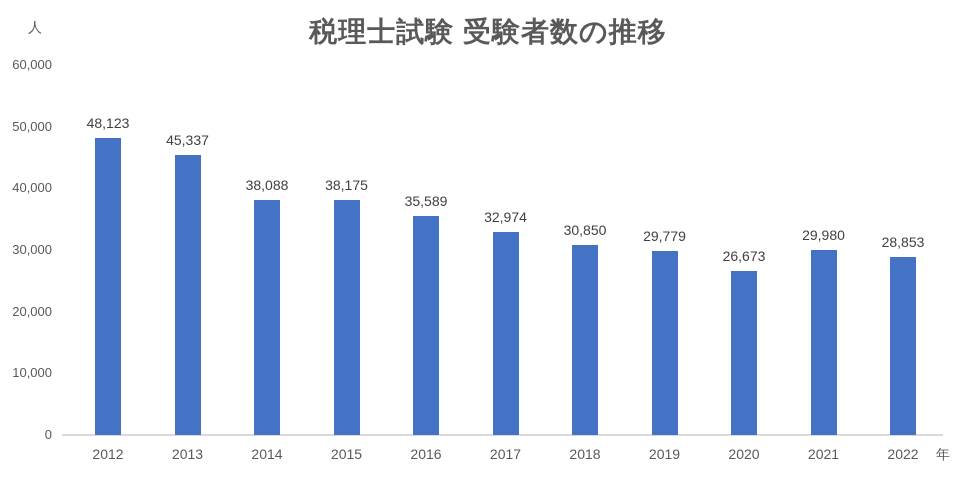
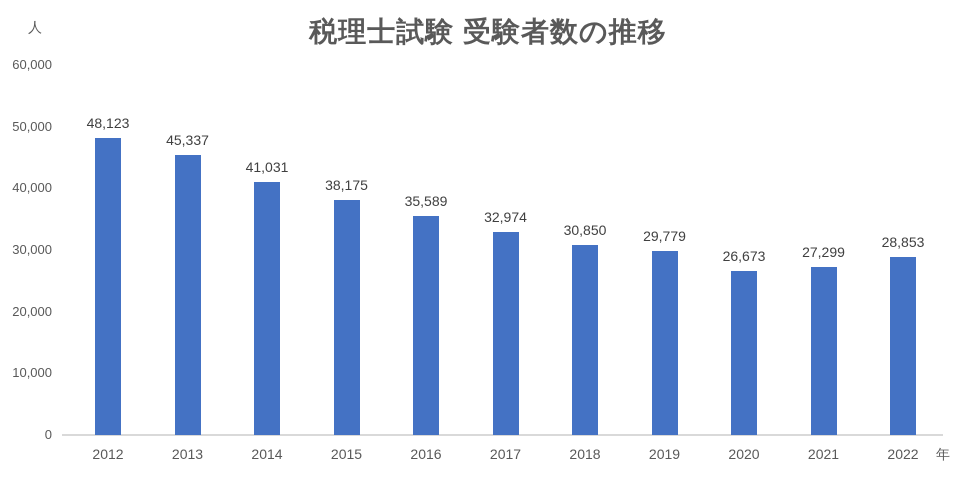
2014: 38,088 -> 41,031
2021: 29,980 -> 27,299
